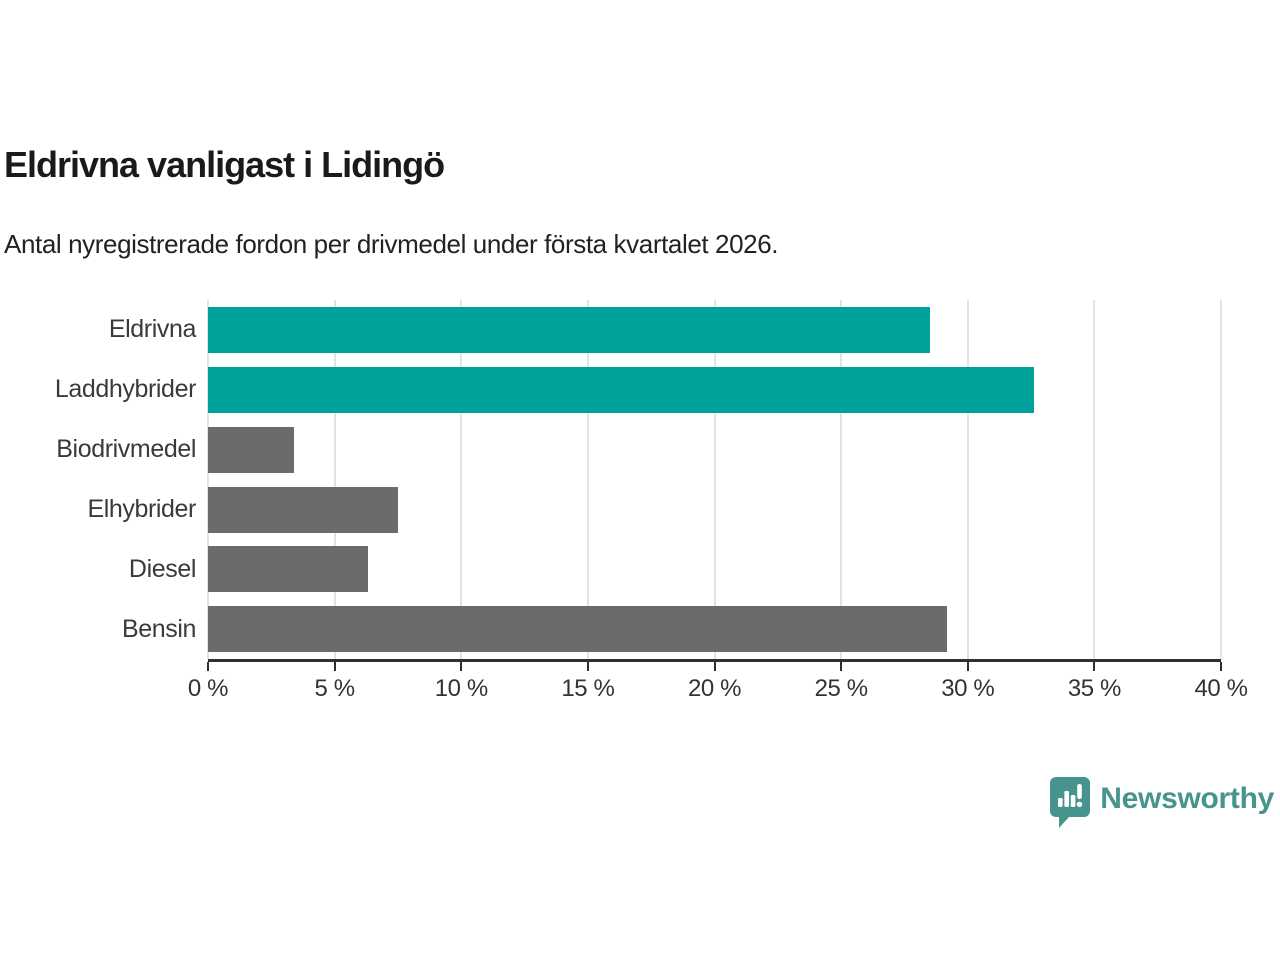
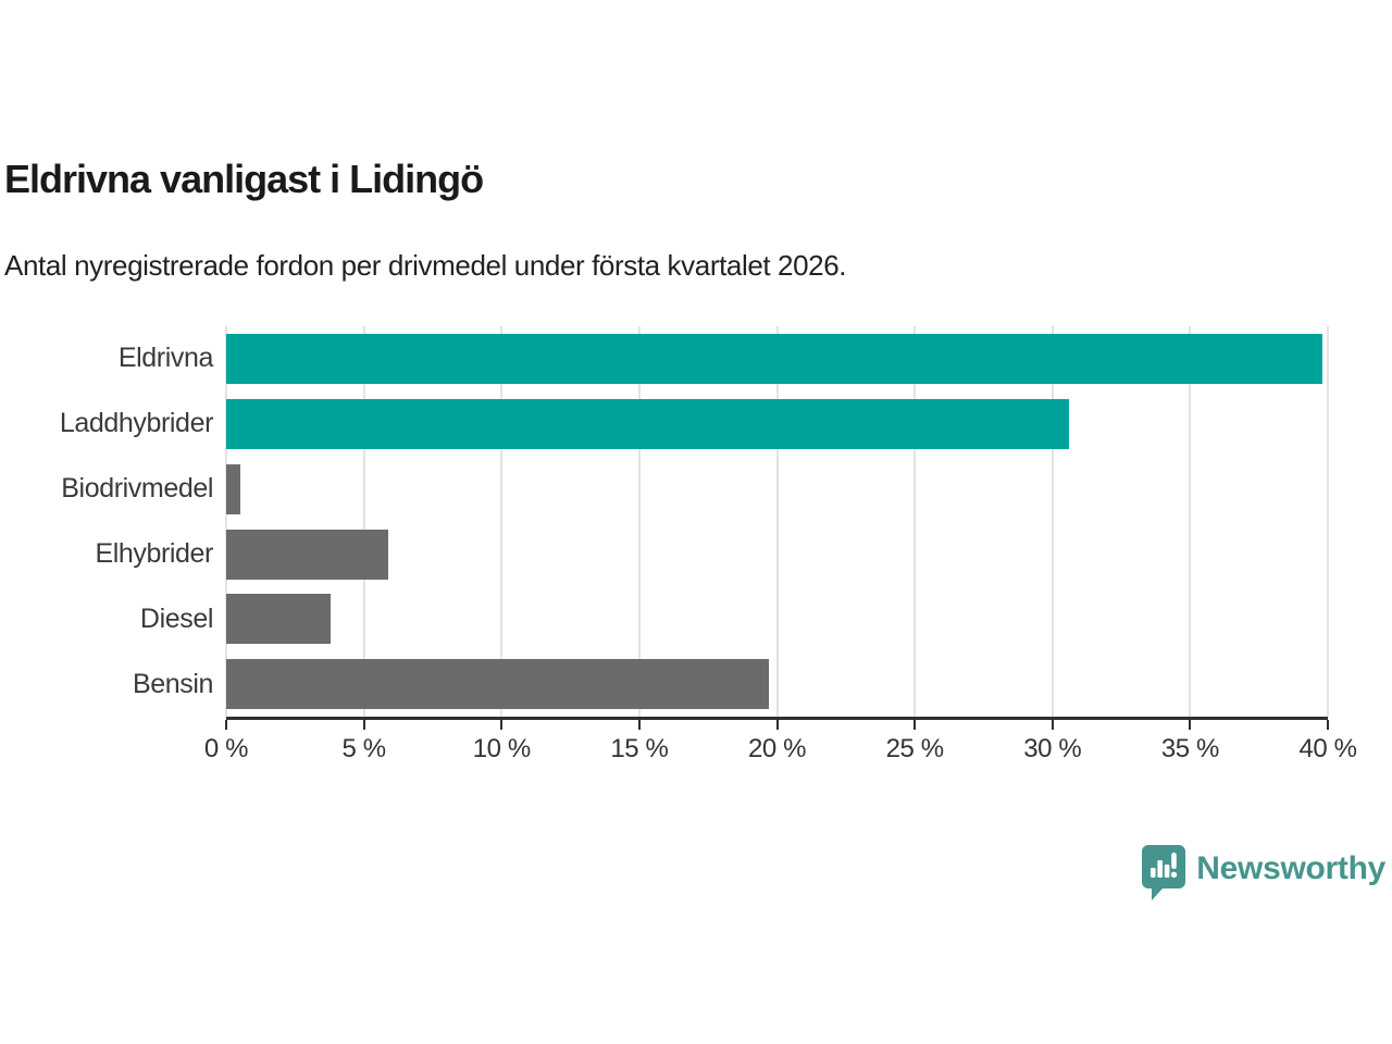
Eldrivna: 28.5% -> 39.8%
Laddhybrider: 32.6% -> 30.6%
Biodrivmedel: 3.4% -> 0.5%
Elhybrider: 7.5% -> 5.9%
Diesel: 6.3% -> 3.8%
Bensin: 29.2% -> 19.7%
